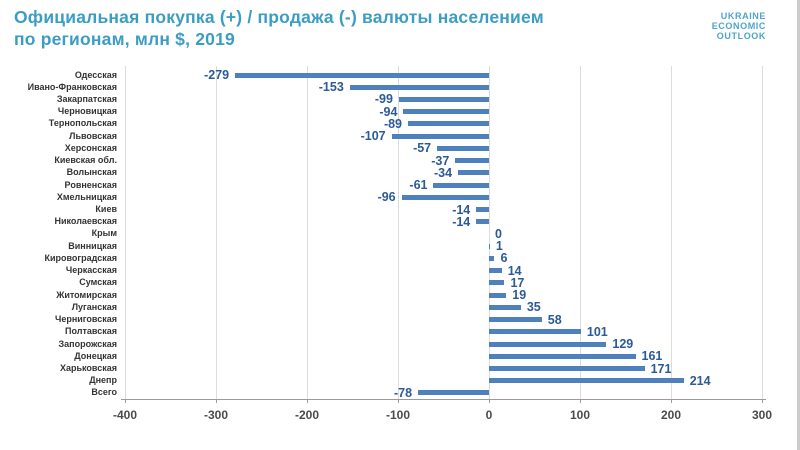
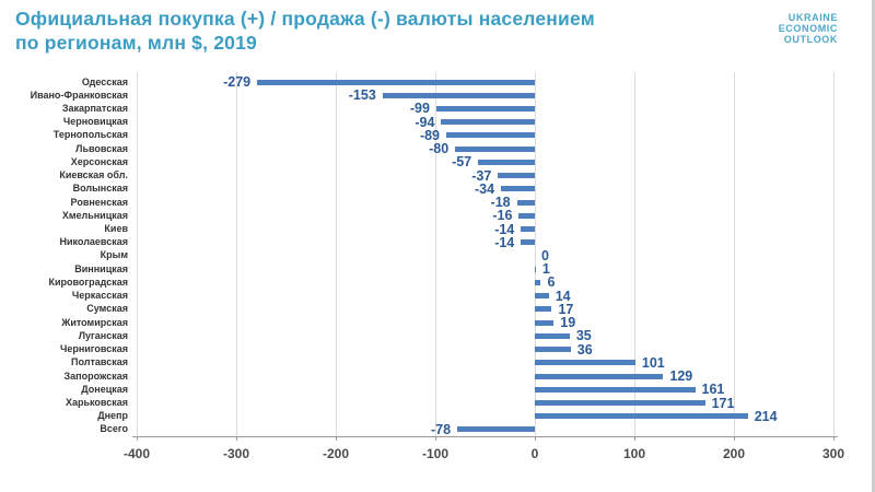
Львовская: -107 -> -80
Ровненская: -61 -> -18
Хмельницкая: -96 -> -16
Черниговская: 58 -> 36
